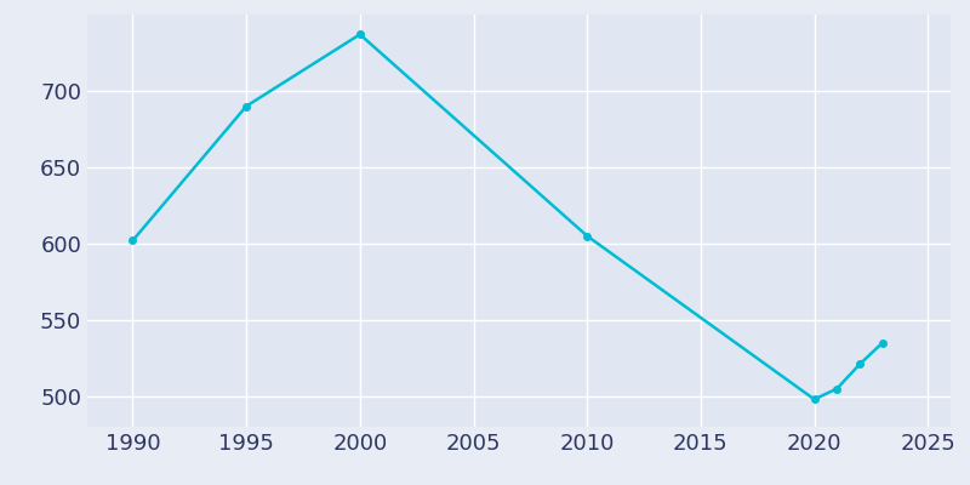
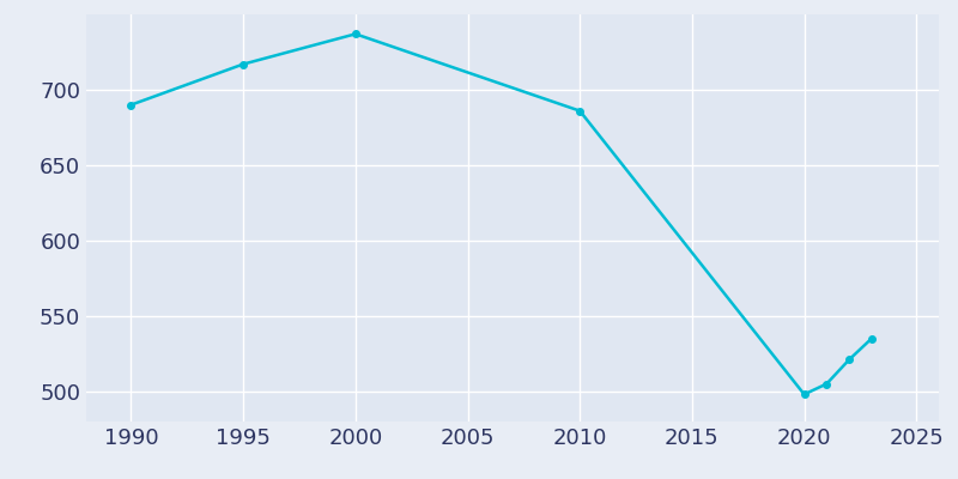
1990: 602 -> 690
1995: 690 -> 717
2010: 605 -> 686
